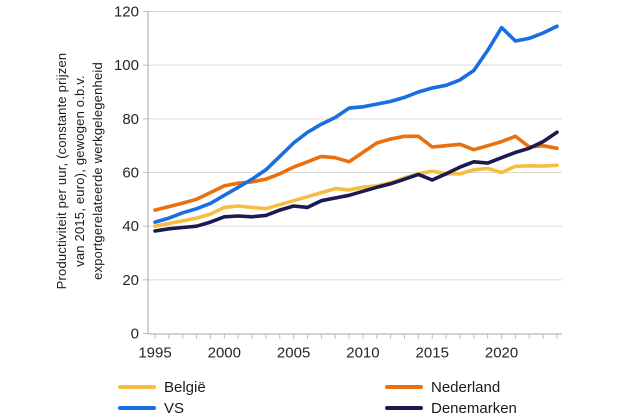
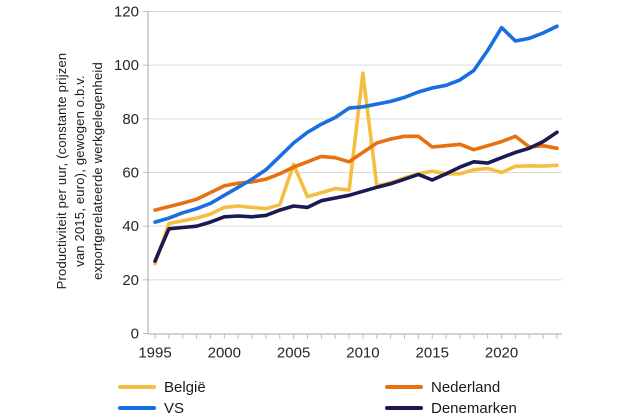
België/1995: 40 -> 26
Denemarken/1995: 38 -> 27
België/2005: 50 -> 63
België/2010: 54 -> 97
